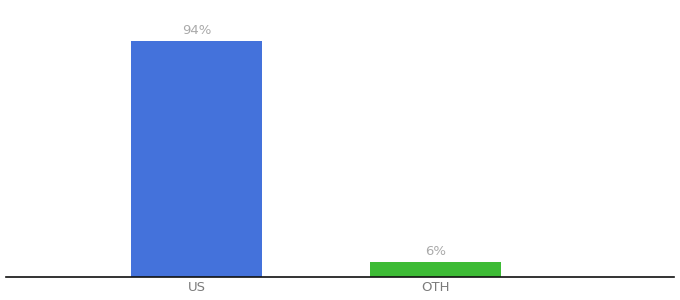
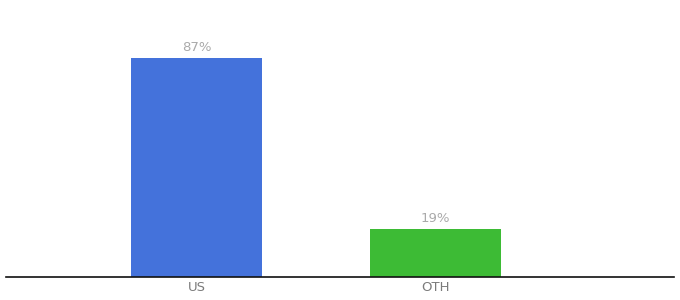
US: 94% -> 87%
OTH: 6% -> 19%
